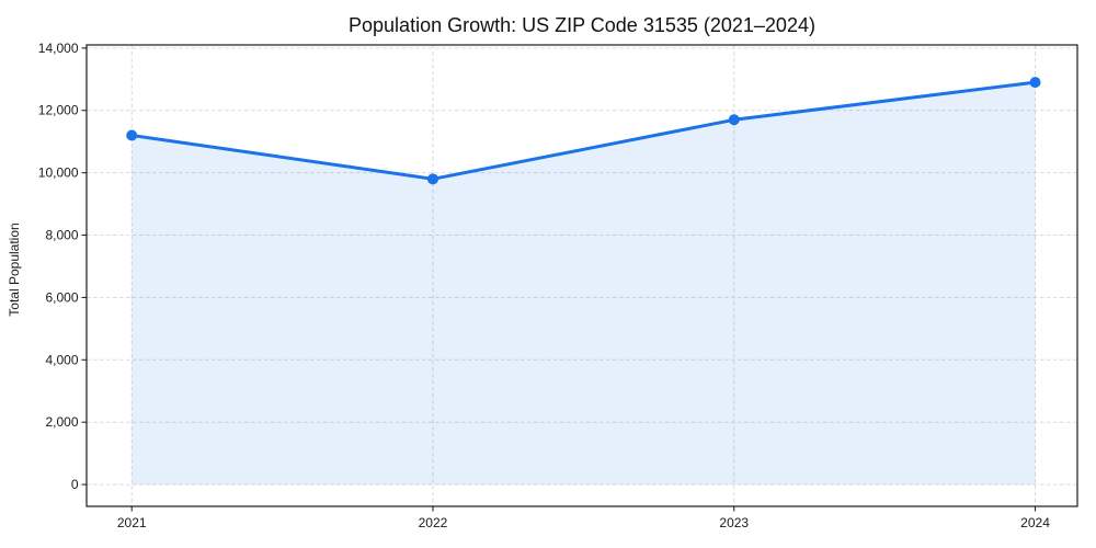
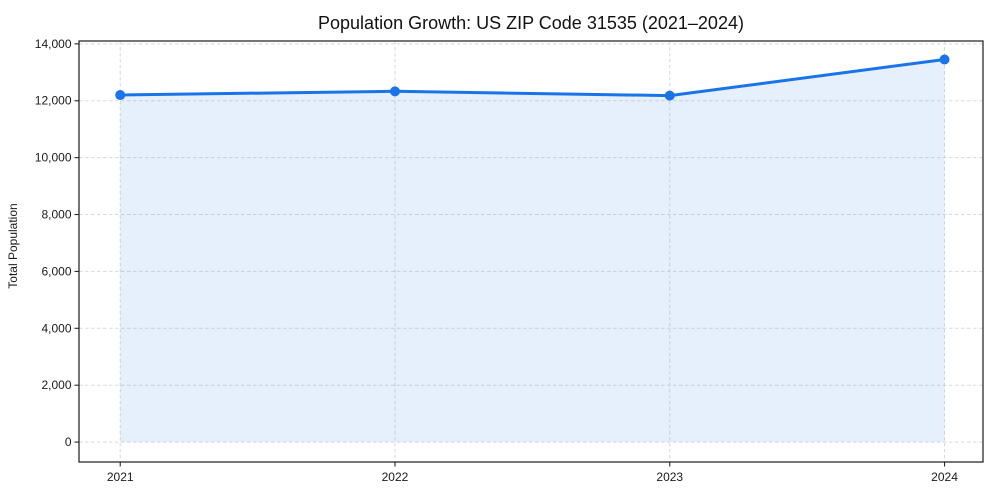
2021: 11200 -> 12200
2022: 9800 -> 12300
2023: 11700 -> 12200
2024: 12900 -> 13400
